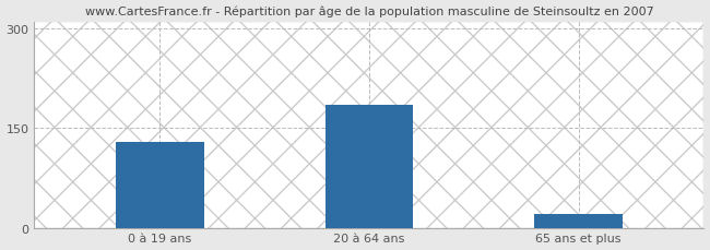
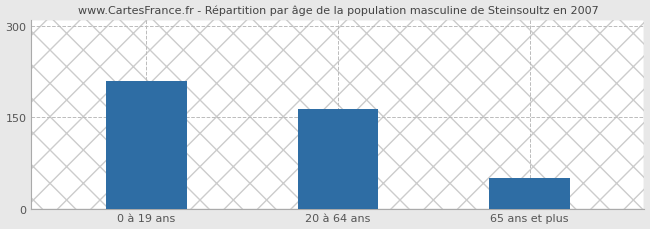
0 à 19 ans: 130 -> 210
20 à 64 ans: 185 -> 164
65 ans et plus: 20 -> 50
